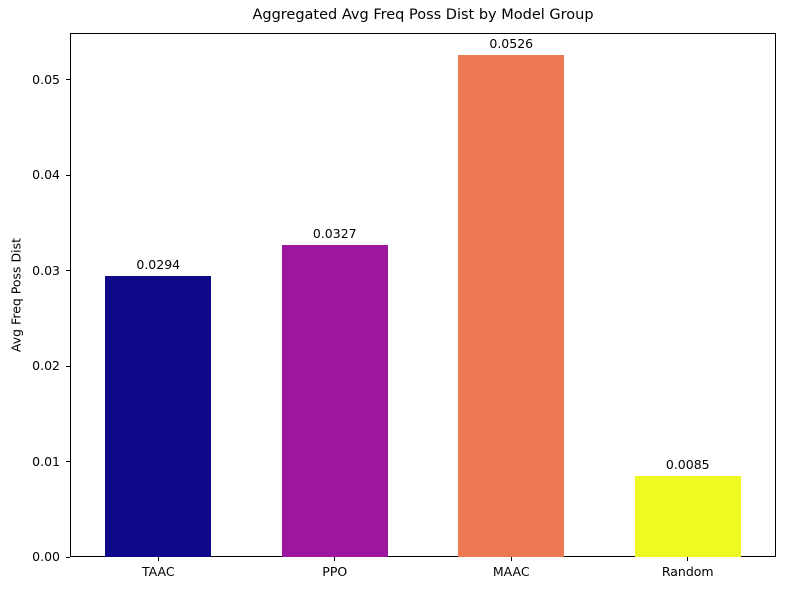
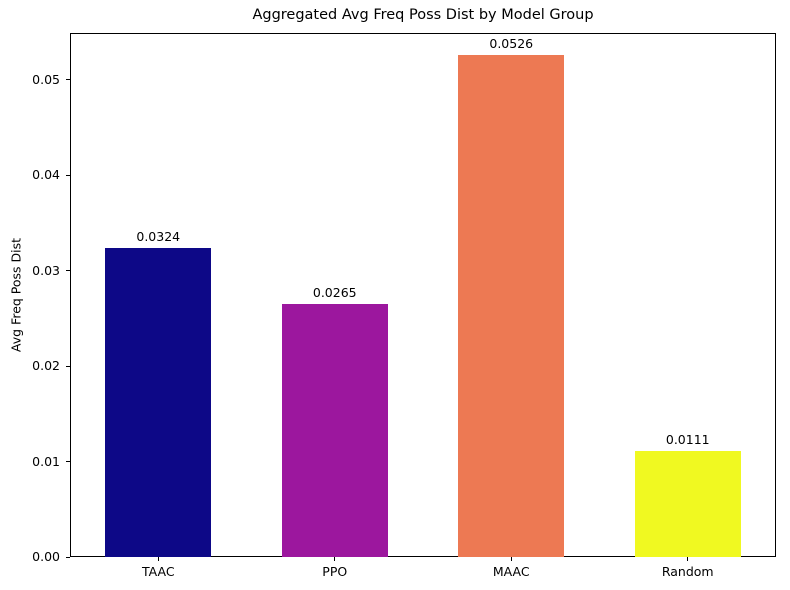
TAAC: 0.0294 -> 0.0324
PPO: 0.0327 -> 0.0265
Random: 0.0085 -> 0.0111
